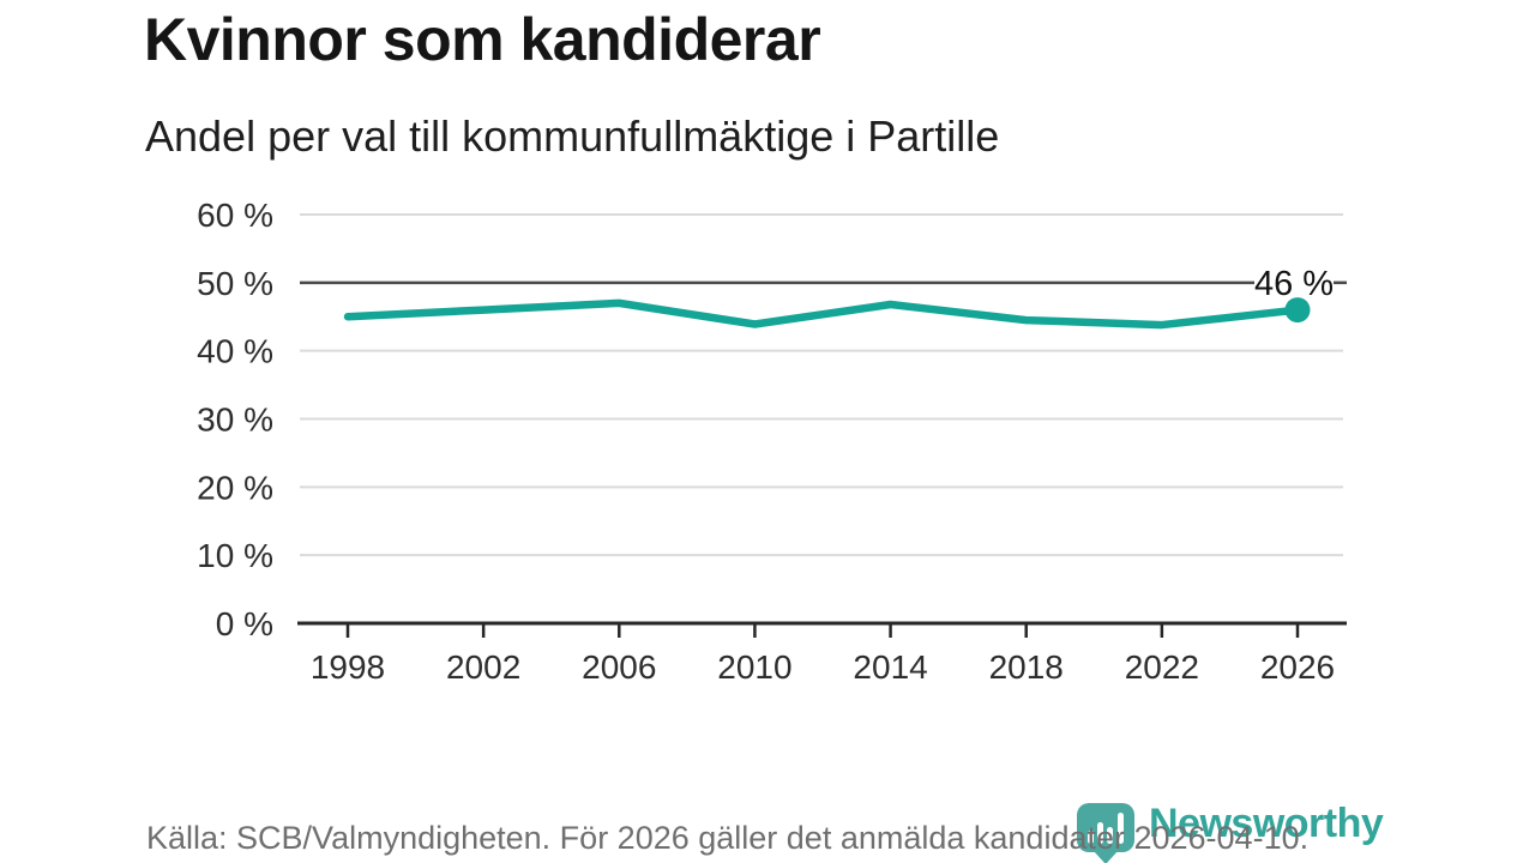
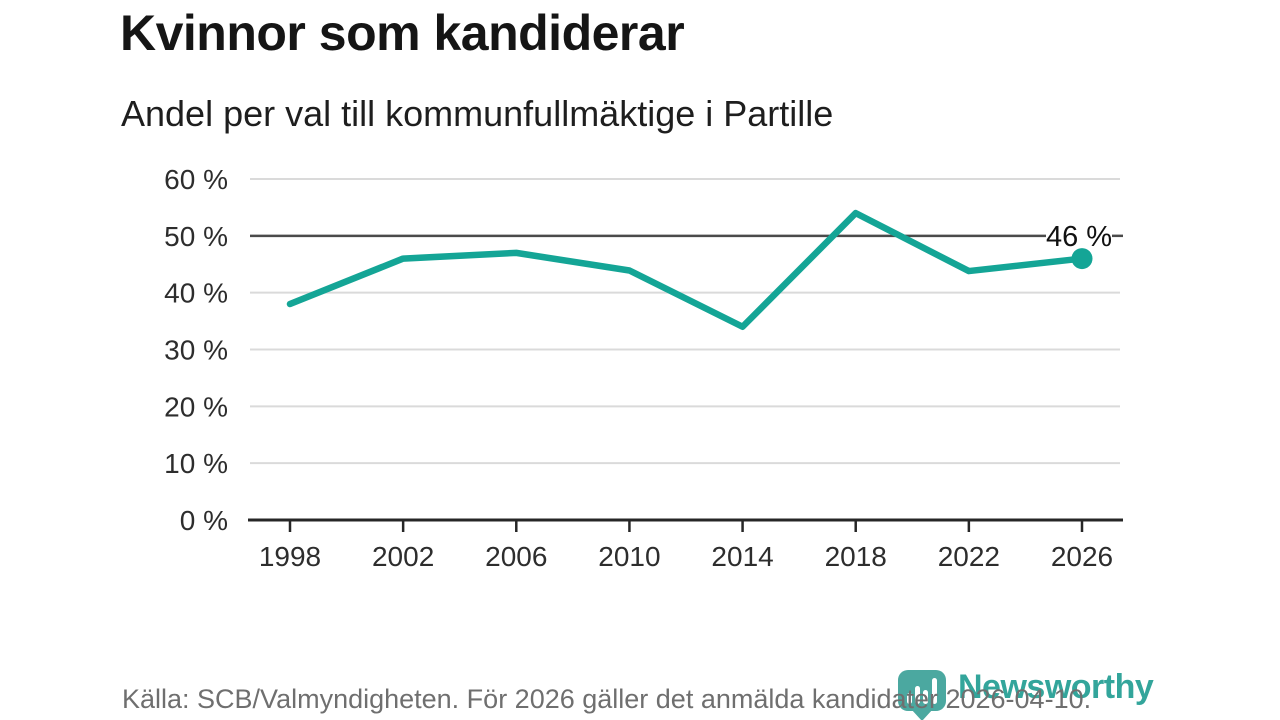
1998: 45% -> 38%
2014: 47% -> 34%
2018: 44% -> 54%
